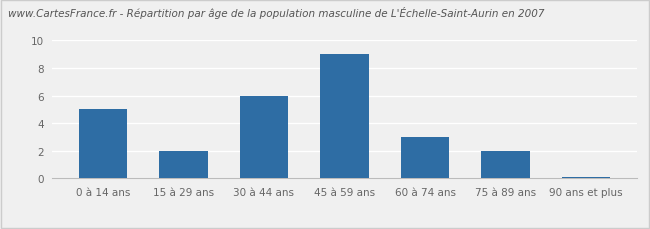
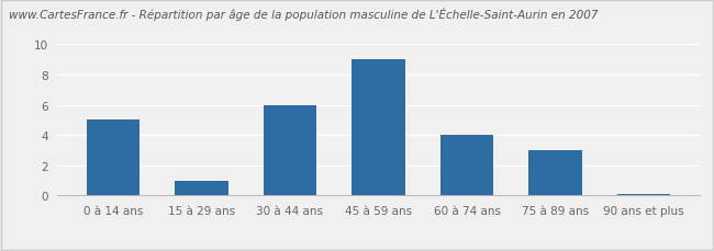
15 à 29 ans: 2.0 -> 1.0
60 à 74 ans: 3.0 -> 4.0
75 à 89 ans: 2.0 -> 3.0
